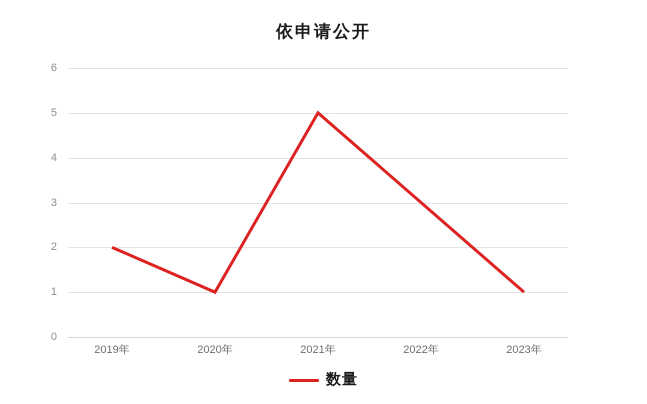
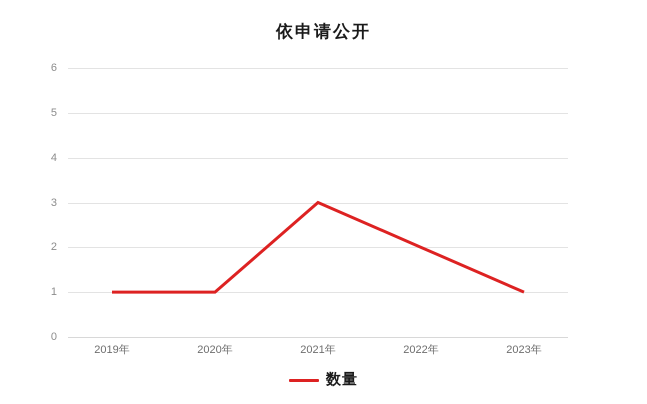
2019年: 2 -> 1
2021年: 5 -> 3
2022年: 3 -> 2
